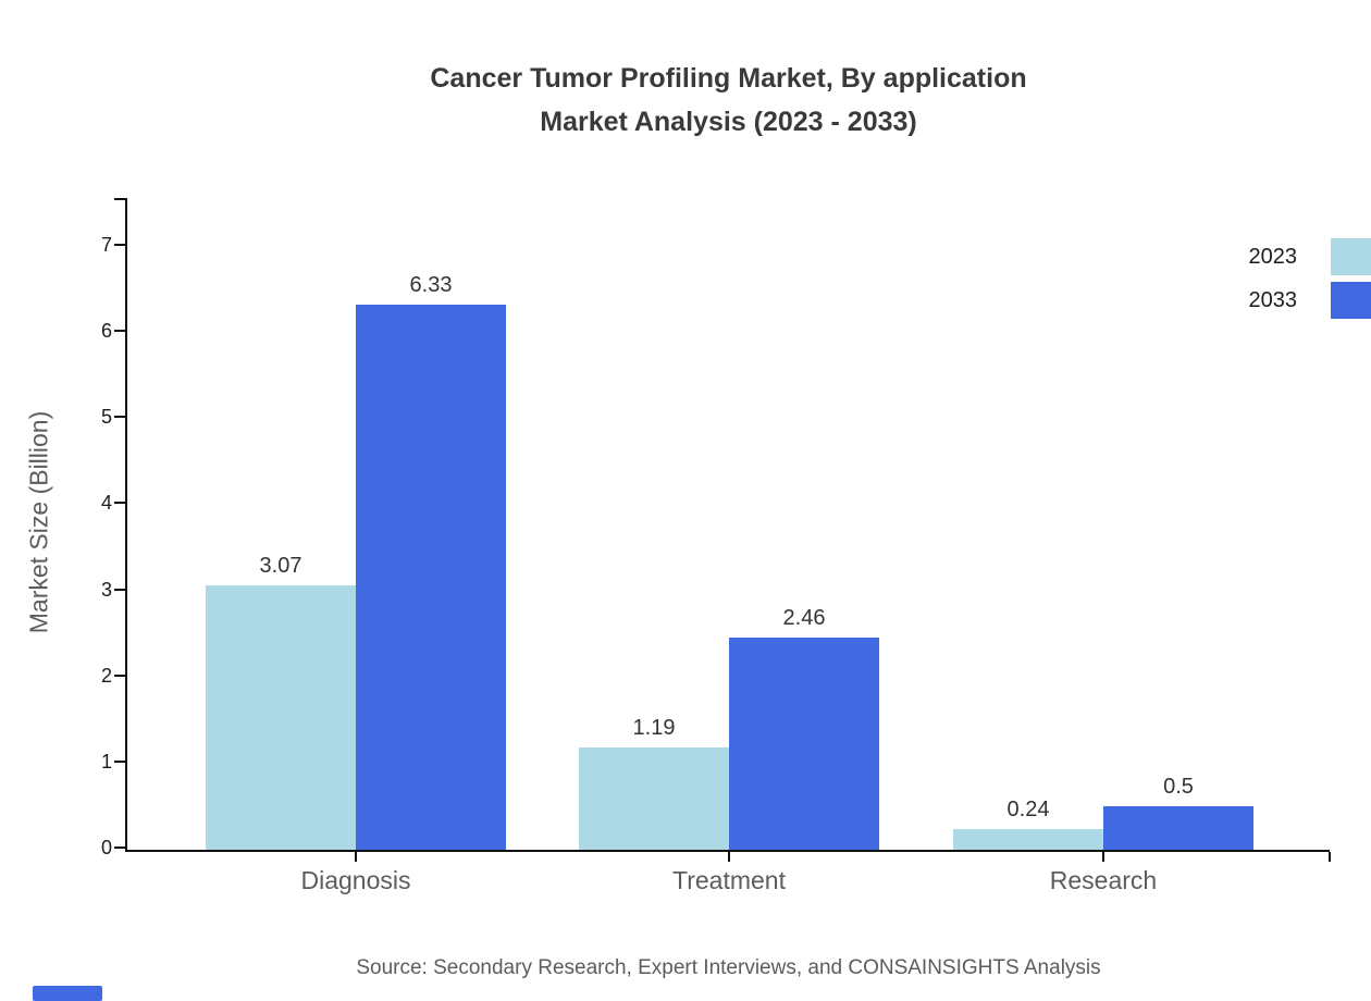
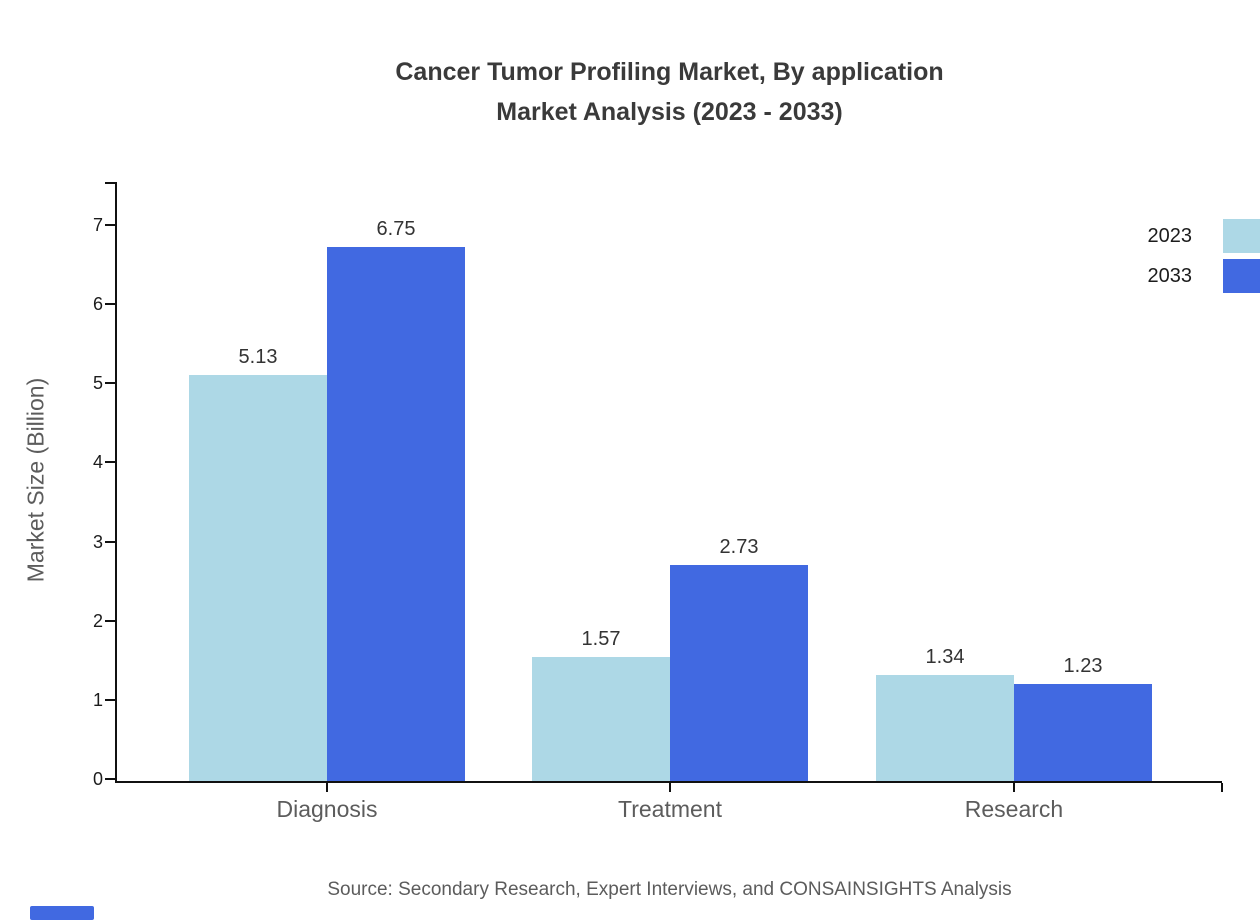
2023/Diagnosis: 3.07 -> 5.13
2033/Diagnosis: 6.33 -> 6.75
2023/Treatment: 1.19 -> 1.57
2033/Treatment: 2.46 -> 2.73
2023/Research: 0.24 -> 1.34
2033/Research: 0.5 -> 1.23
